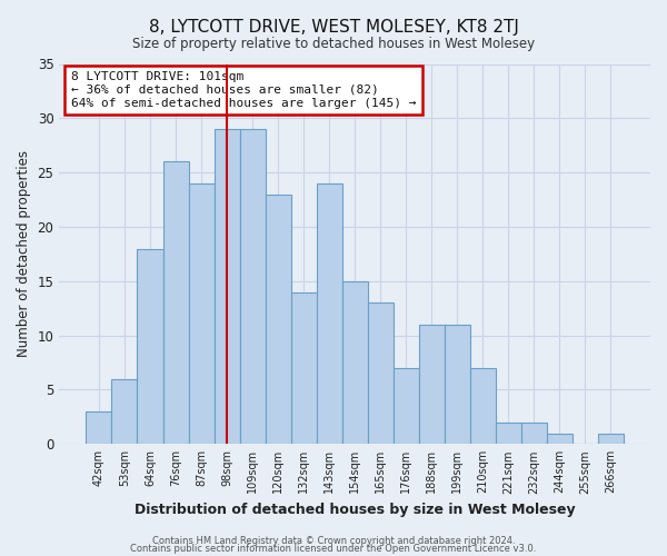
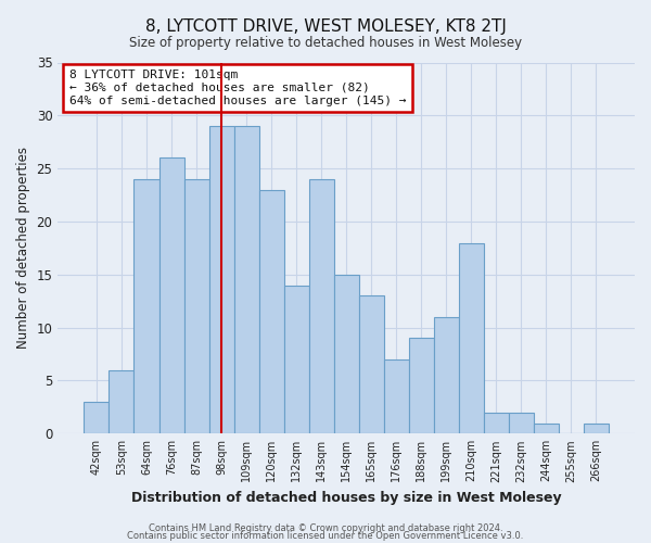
64sqm: 18 -> 24
188sqm: 11 -> 9
210sqm: 7 -> 18
